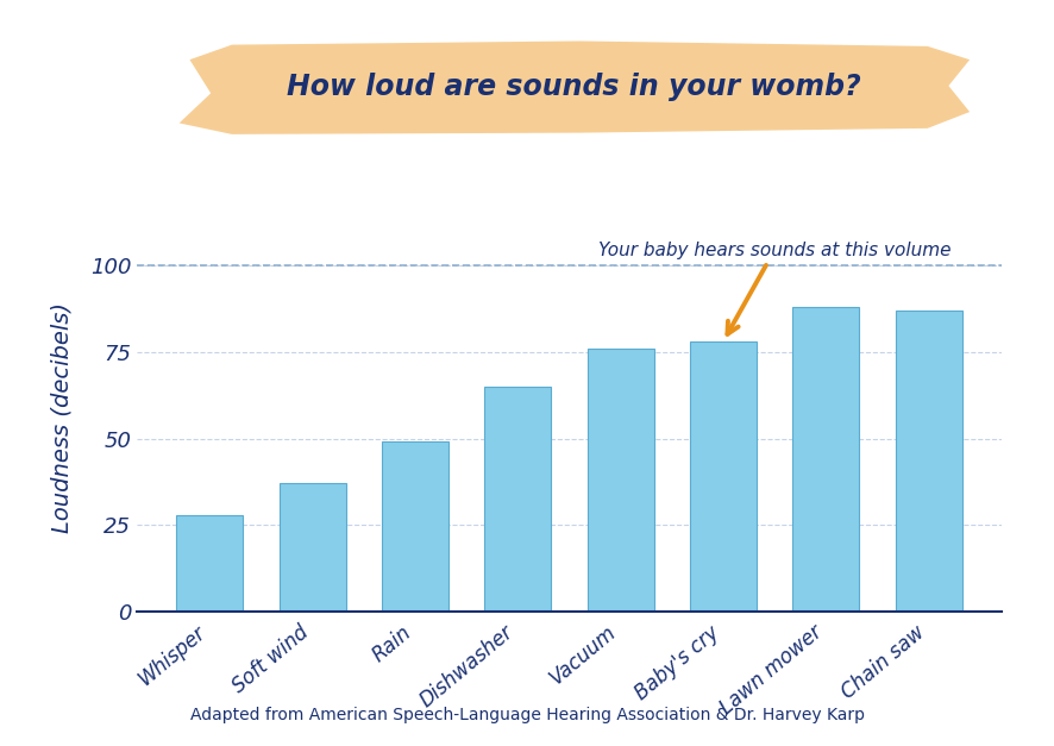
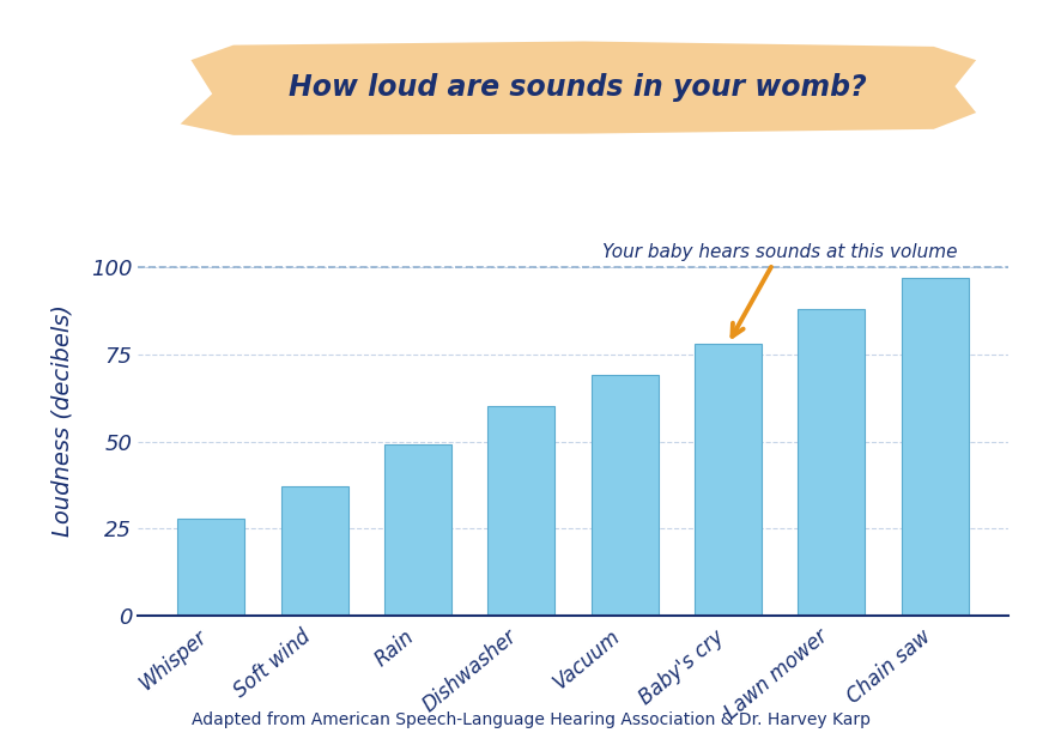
Dishwasher: 65 -> 60
Vacuum: 76 -> 69
Chain saw: 87 -> 97
